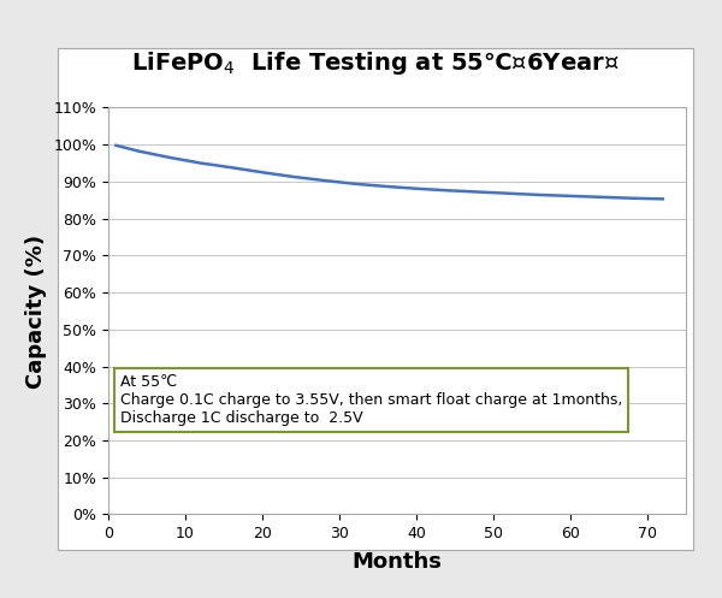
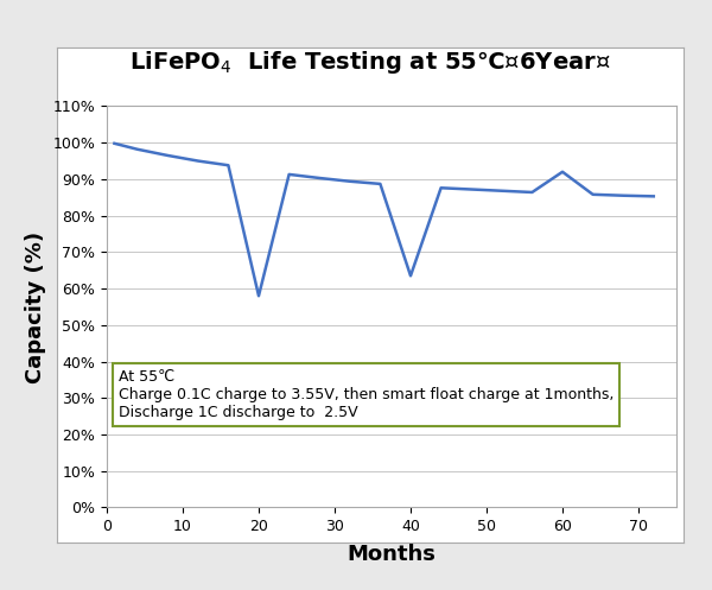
20: 92.5% -> 58.0%
40: 88.1% -> 63.5%
60: 86.1% -> 92.0%
